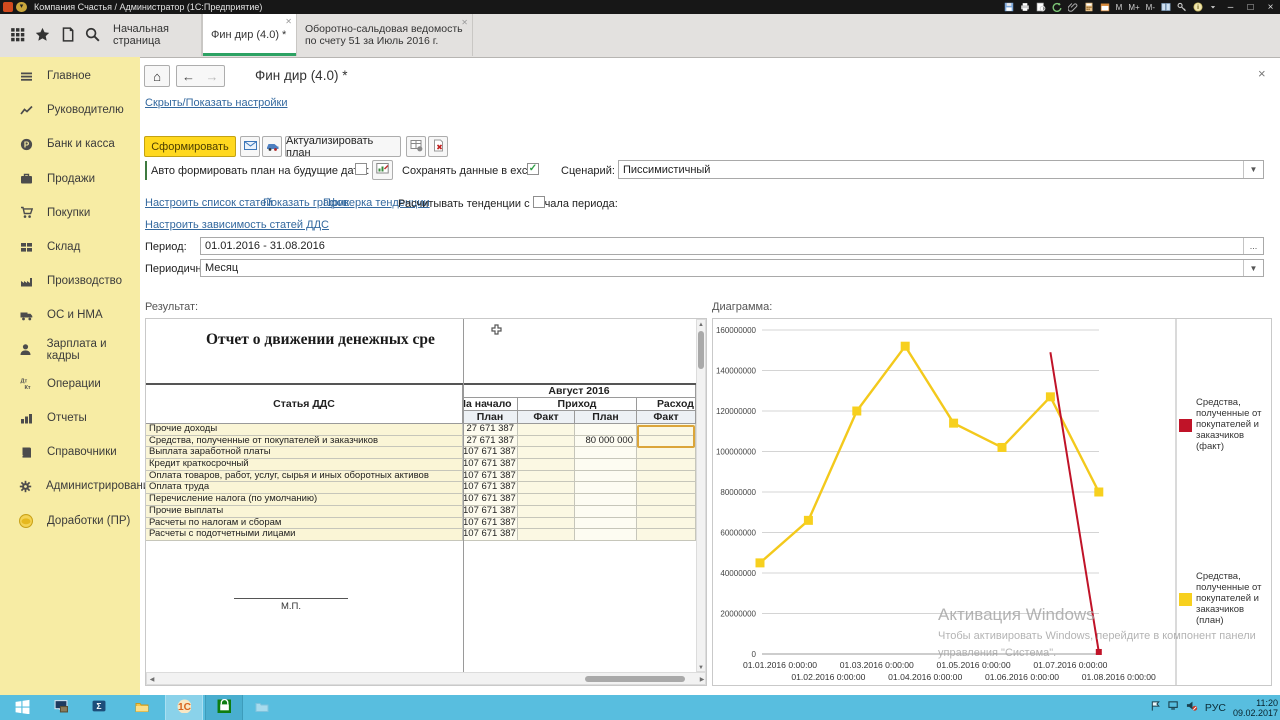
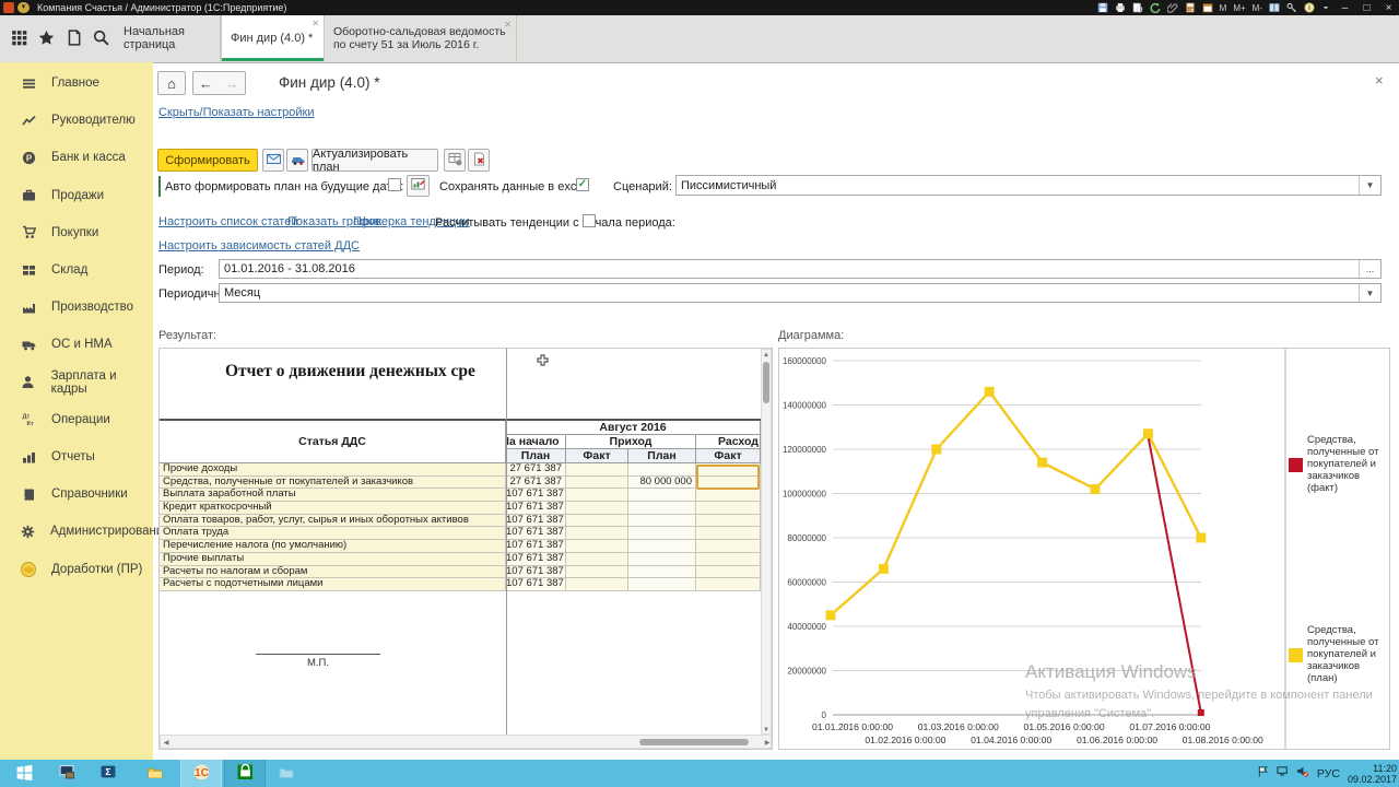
Средства, полученные от покупателей и заказчиков (план)/01.04.2016 0:00:00: 152000000 -> 146000000
Средства, полученные от покупателей и заказчиков (факт)/01.07.2016 0:00:00: 149000000 -> 126000000
